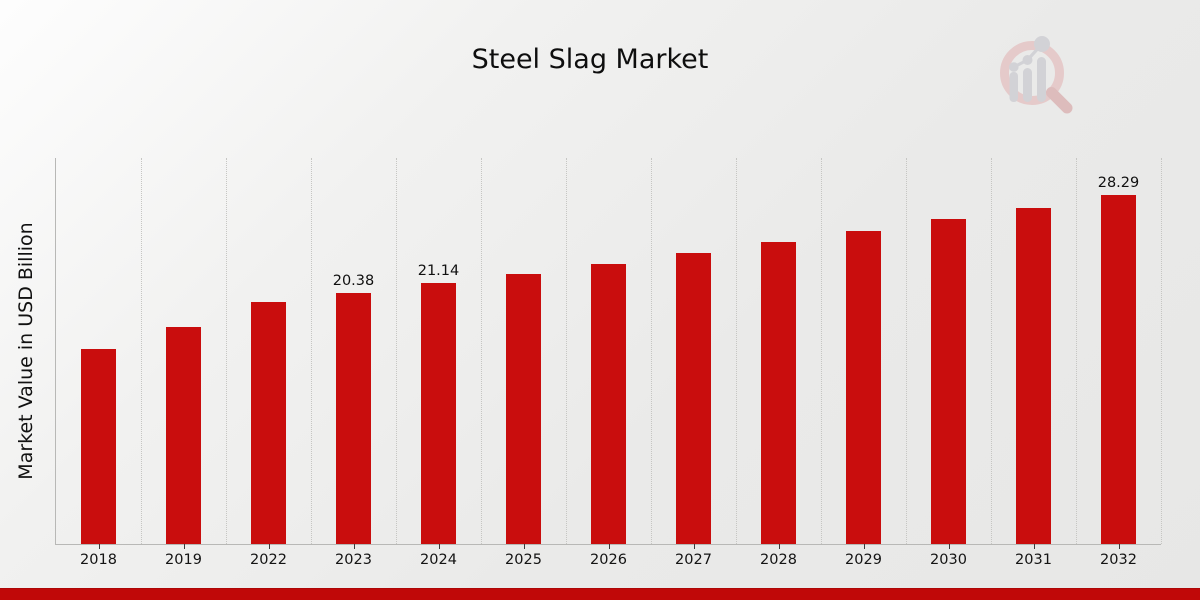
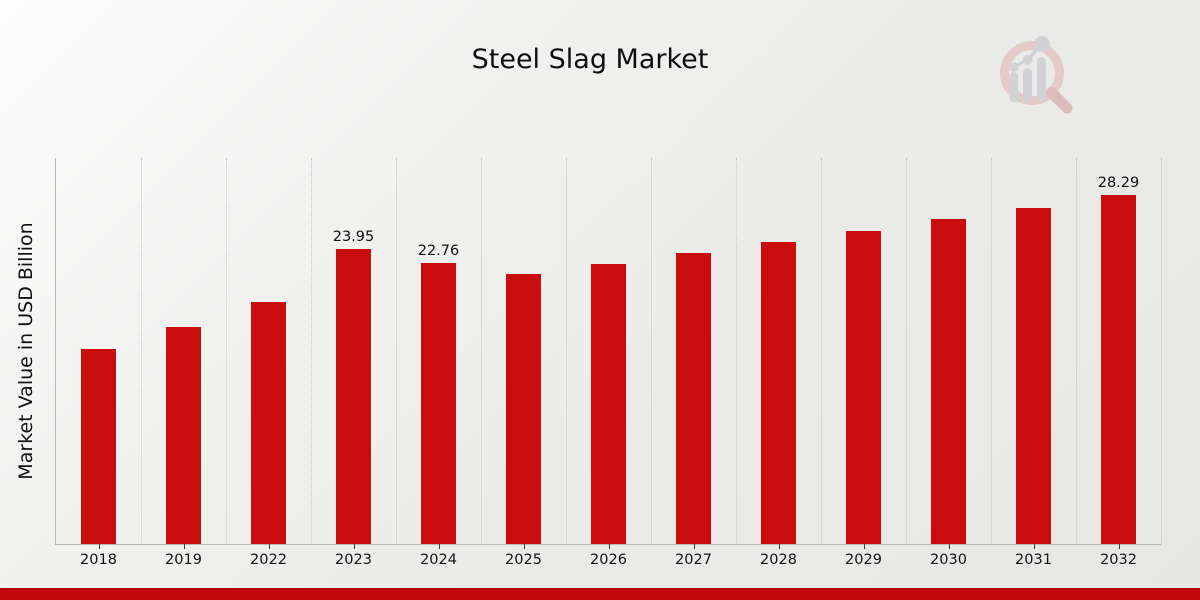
2023: 20.38 -> 23.95
2024: 21.14 -> 22.76
